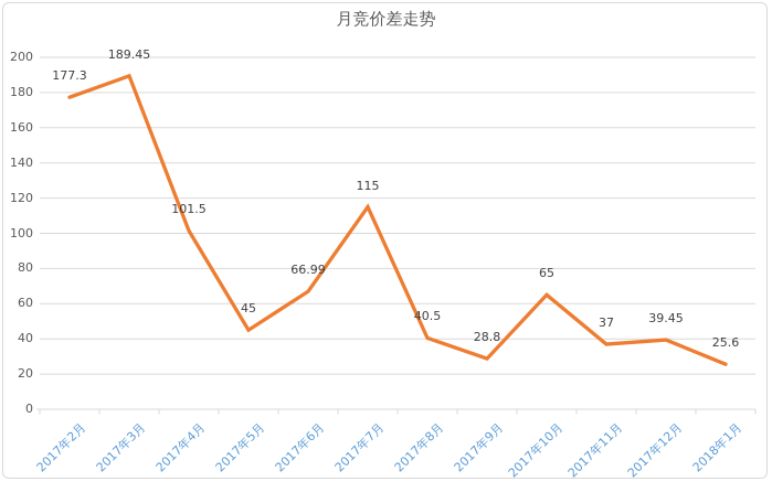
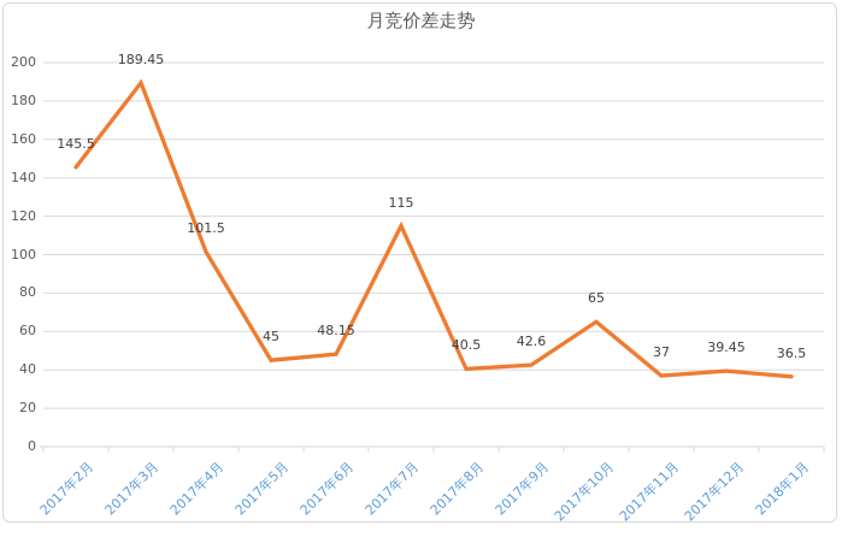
2017年2月: 177.3 -> 145.5
2017年6月: 66.99 -> 48.15
2017年9月: 28.8 -> 42.6
2018年1月: 25.6 -> 36.5
